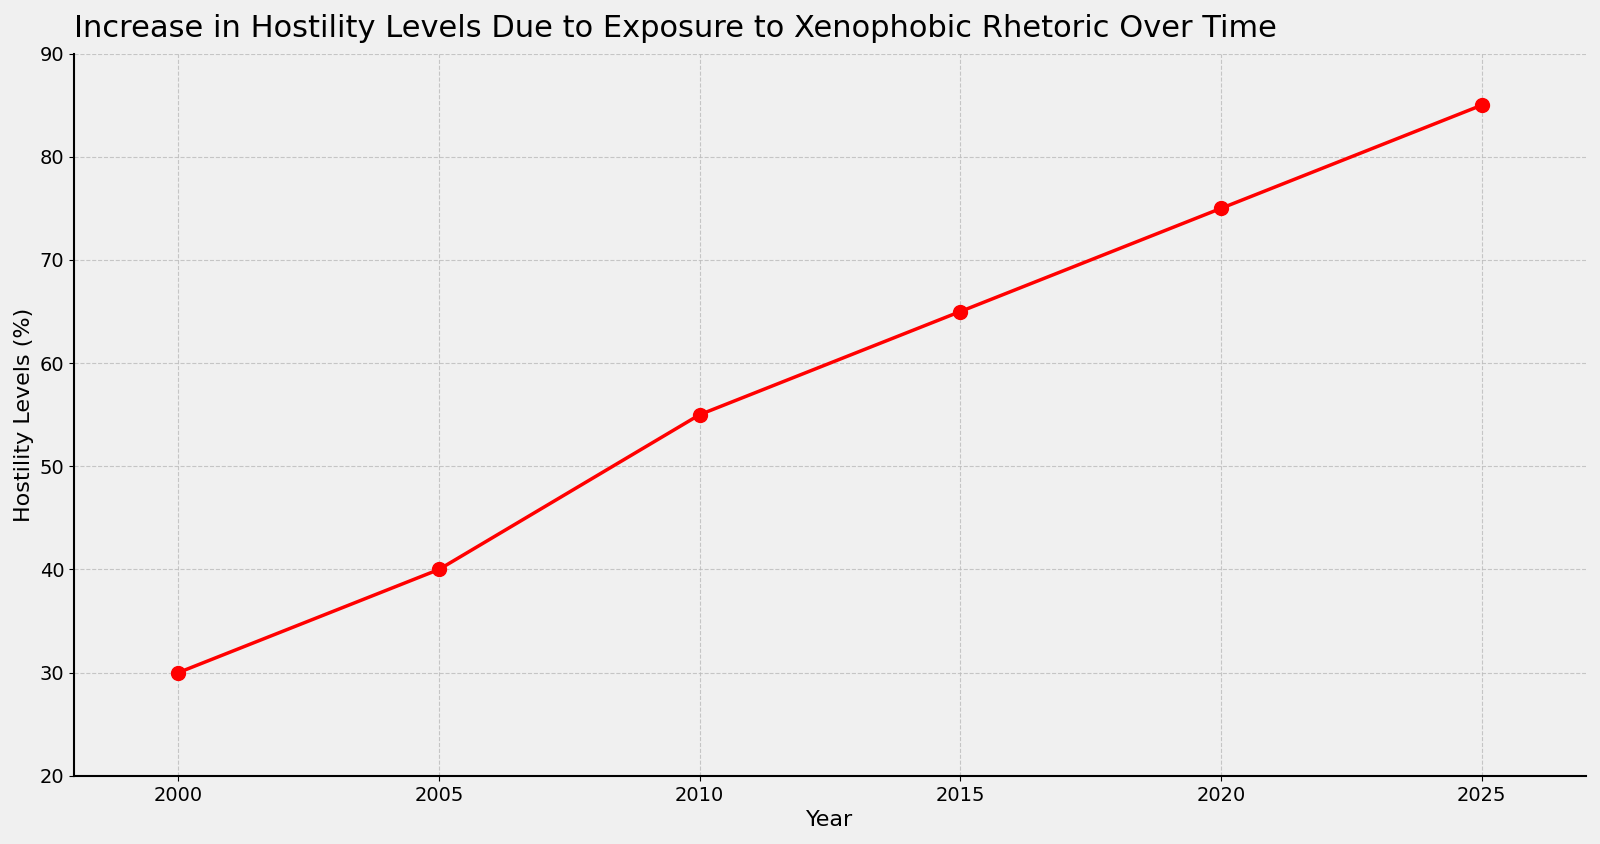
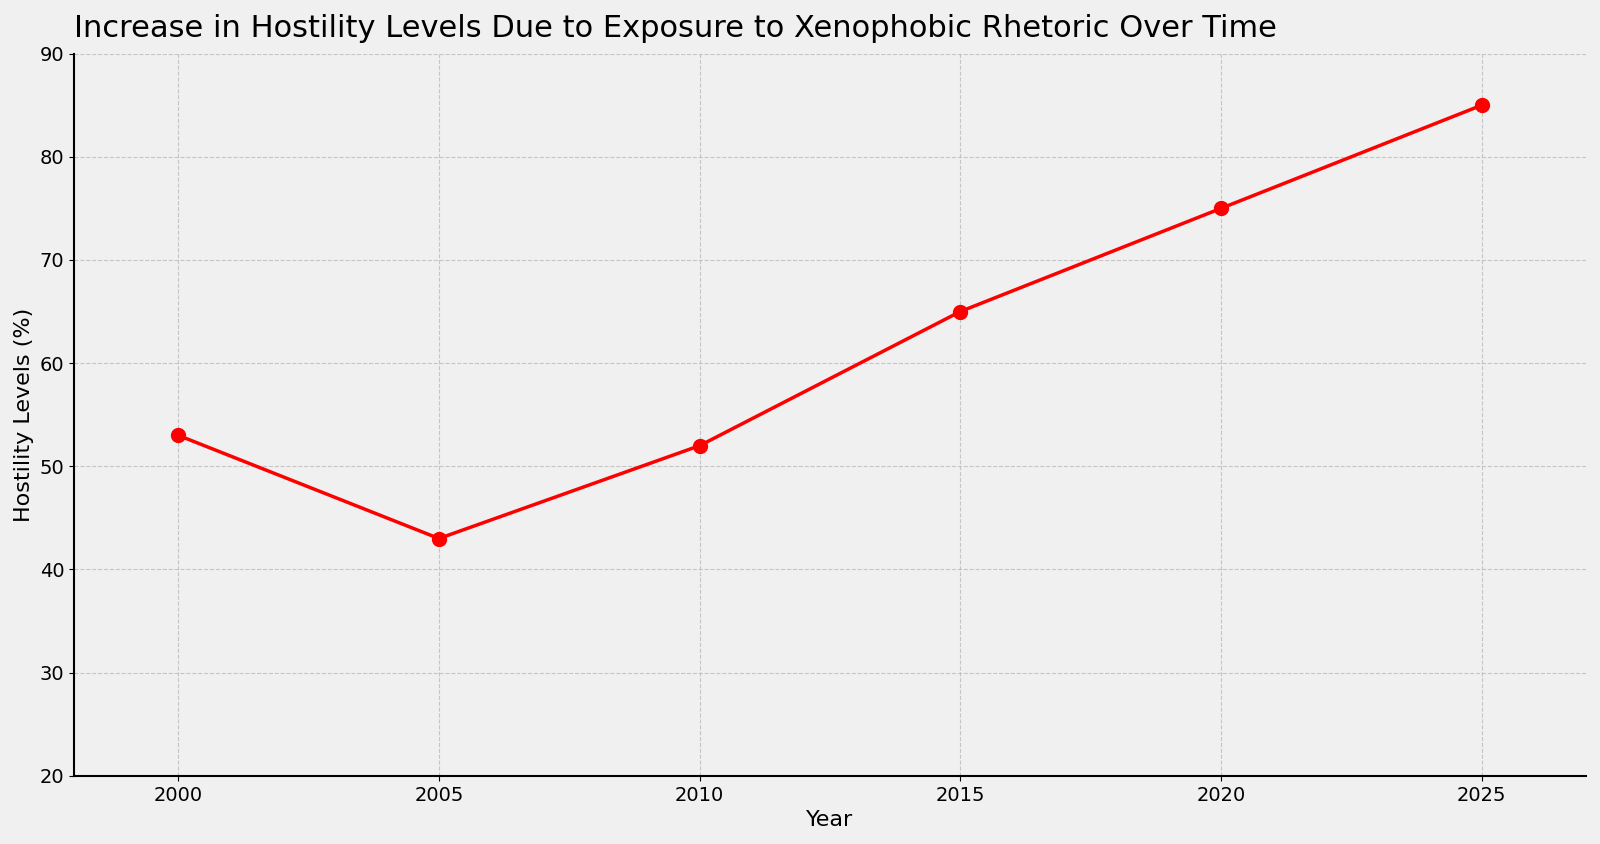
2000: 30 -> 53
2005: 40 -> 43
2010: 55 -> 52
